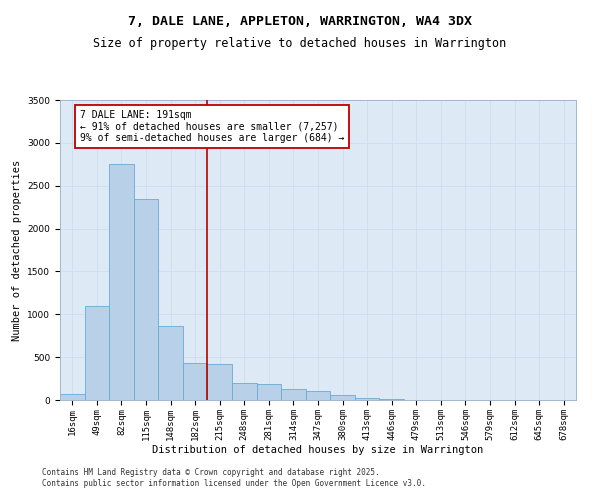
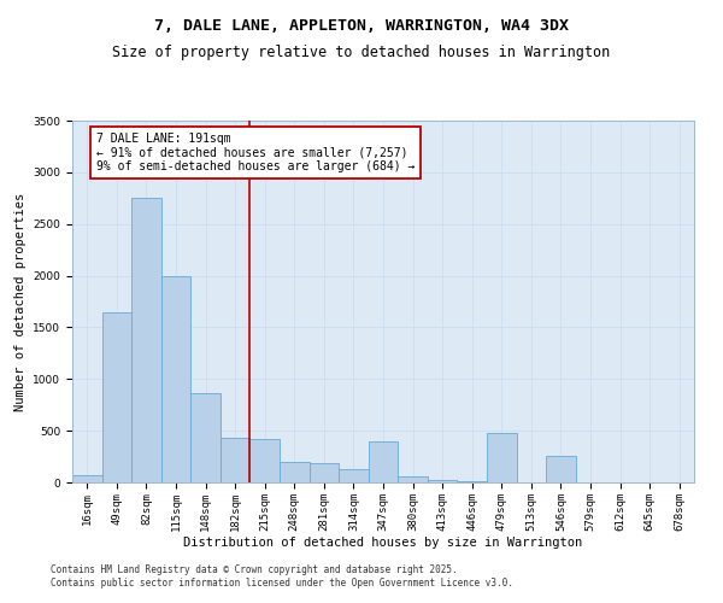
49sqm: 1100 -> 1640
115sqm: 2350 -> 2000
347sqm: 110 -> 400
479sqm: 0 -> 480
546sqm: 0 -> 260
